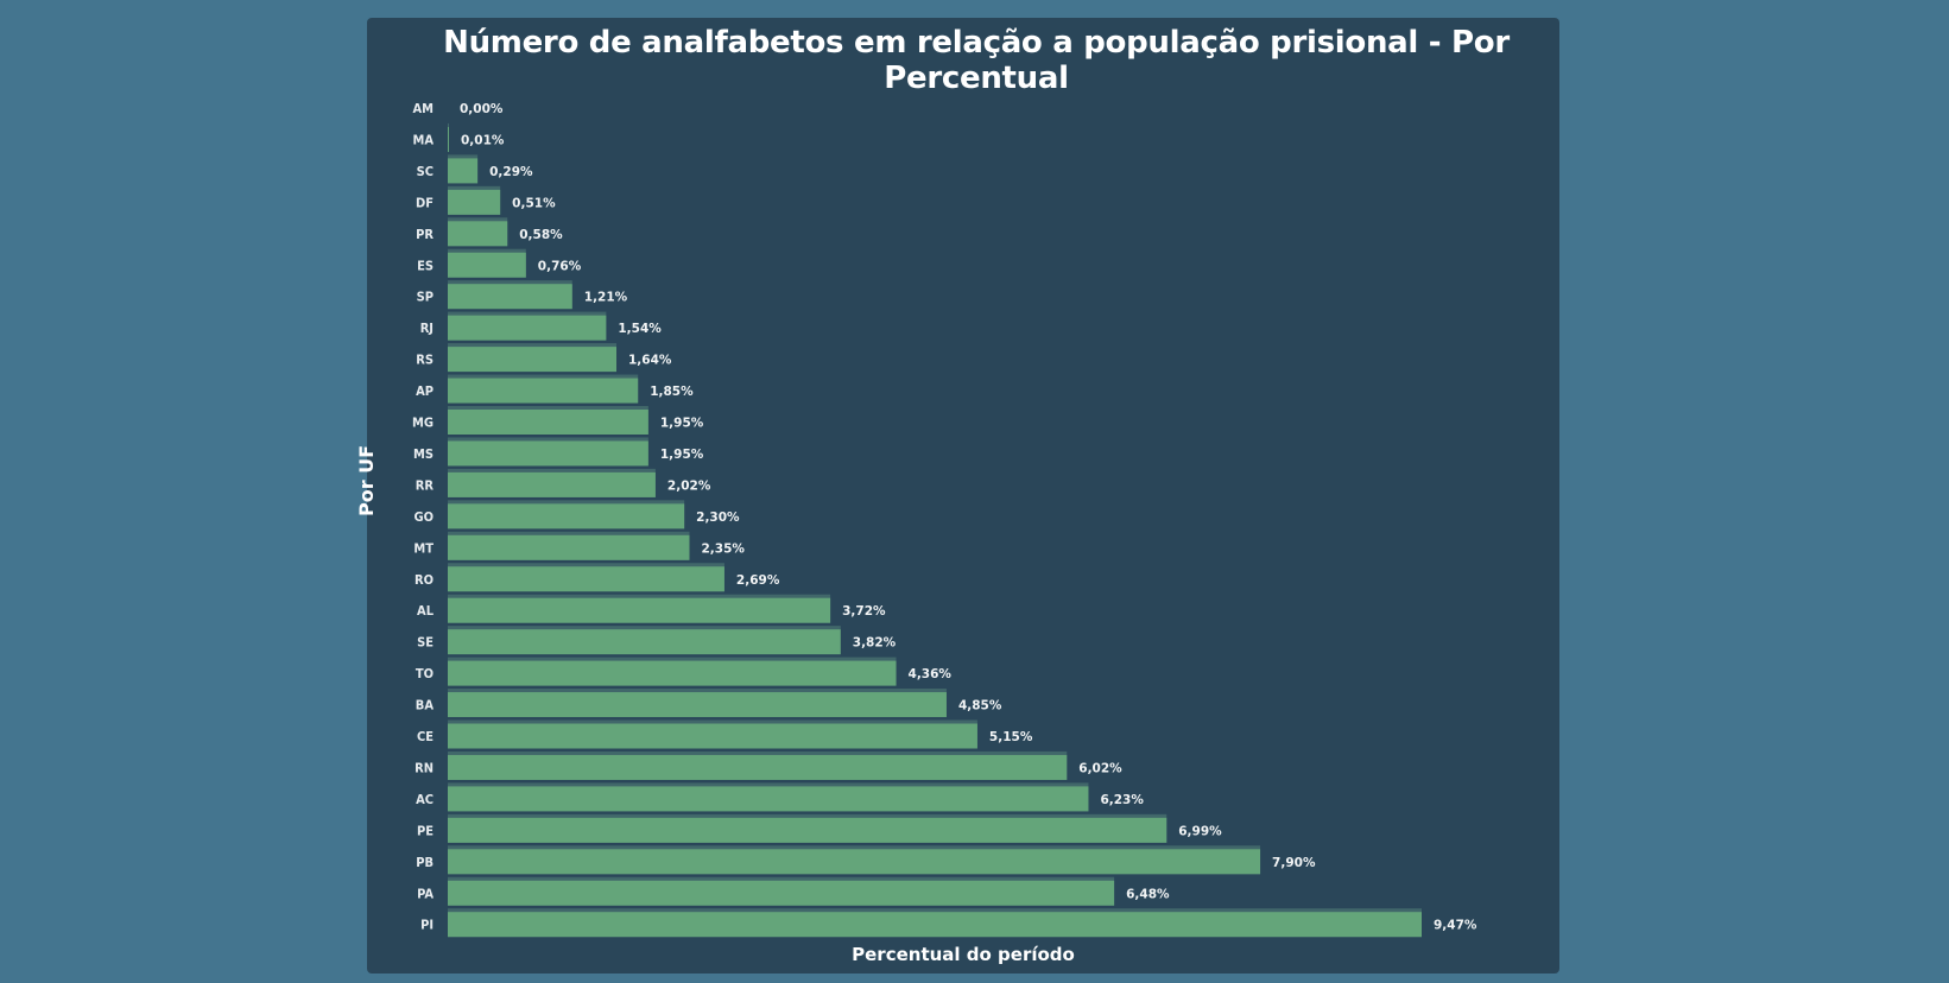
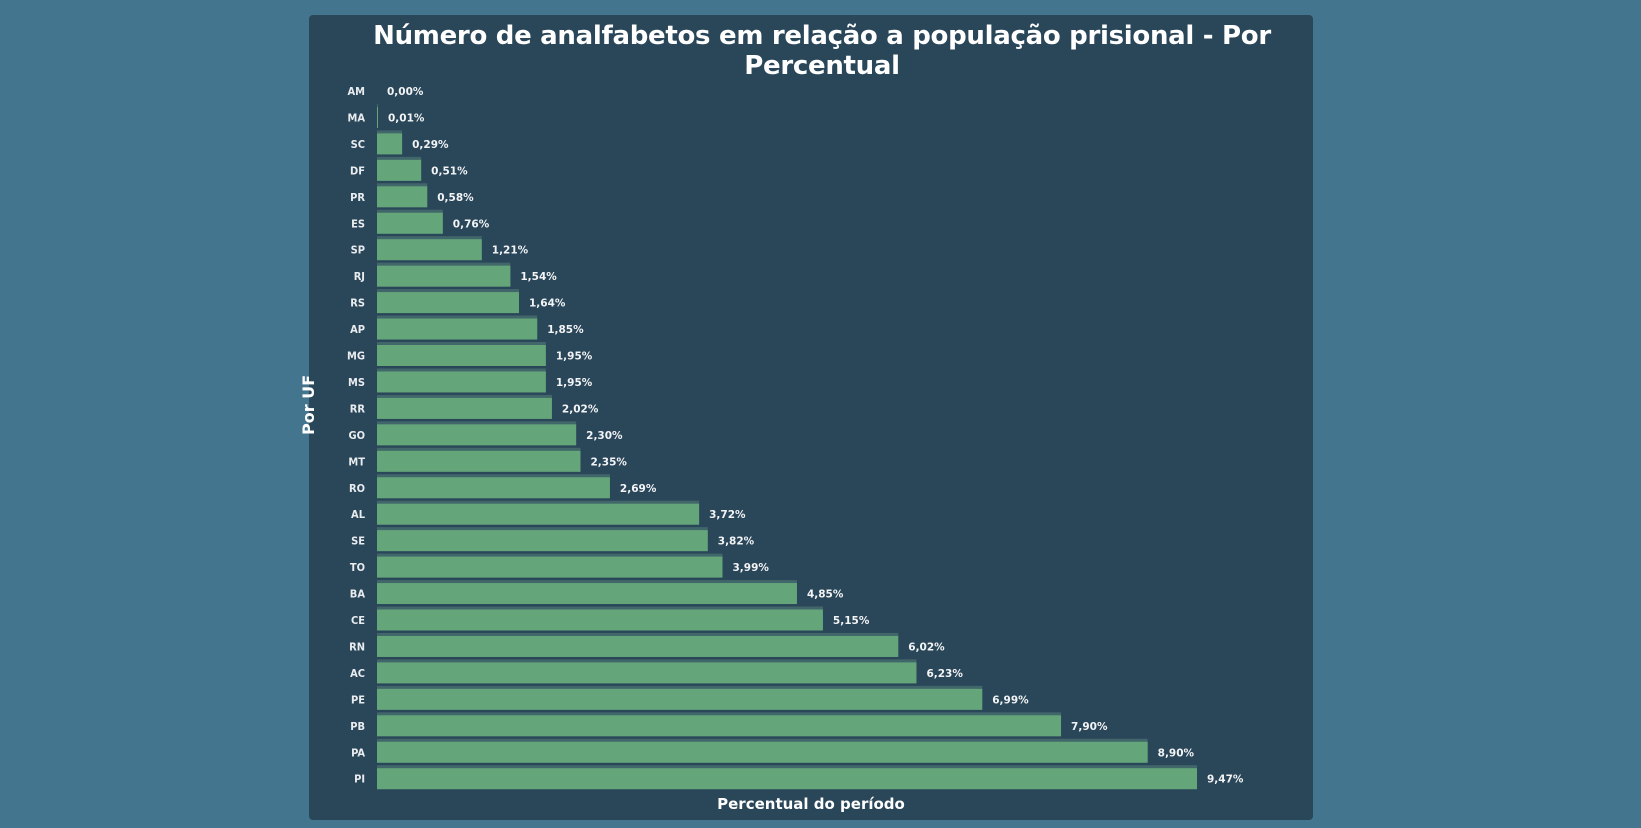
TO: 4,36% -> 3,99%
PA: 6,48% -> 8,90%
